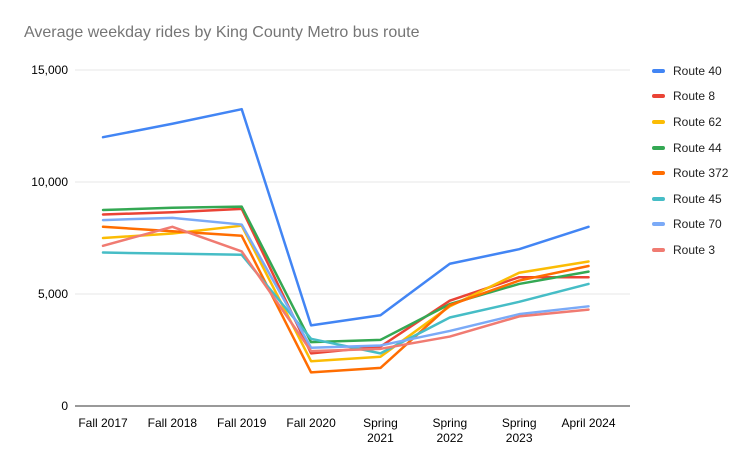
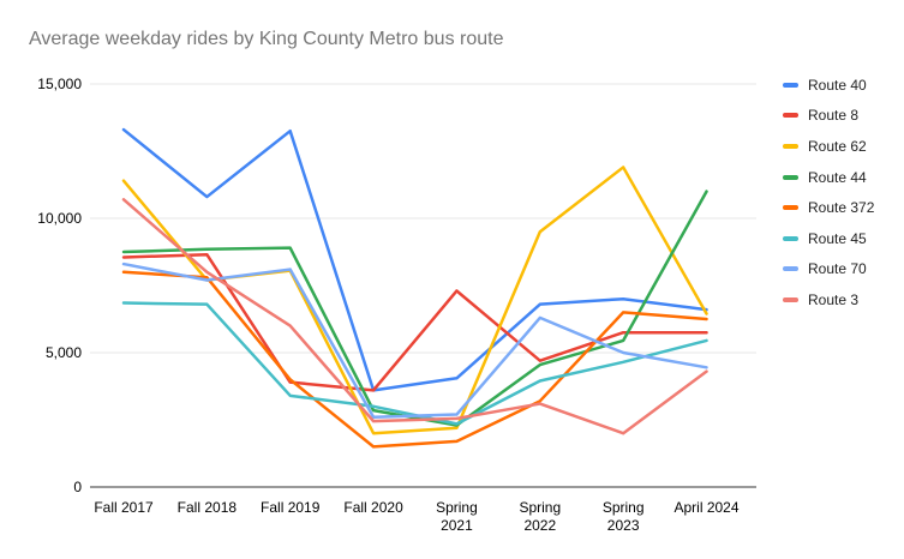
Route 40/Fall 2017: 12000 -> 13300
Route 62/Fall 2017: 7500 -> 11400
Route 3/Fall 2017: 7200 -> 10700
Route 40/Fall 2018: 12600 -> 10800
Route 70/Fall 2018: 8400 -> 7700
Route 8/Fall 2019: 8800 -> 3900
Route 372/Fall 2019: 7600 -> 4000
Route 45/Fall 2019: 6800 -> 3400
Route 3/Fall 2019: 6900 -> 6000
Route 8/Fall 2020: 2400 -> 3600
Route 8/Spring 2021: 2600 -> 7300
Route 44/Spring 2021: 3000 -> 2300
Route 40/Spring 2022: 6400 -> 6800
Route 62/Spring 2022: 4400 -> 9500
Route 372/Spring 2022: 4500 -> 3200
Route 70/Spring 2022: 3400 -> 6300
Route 62/Spring 2023: 6000 -> 11900
Route 372/Spring 2023: 5600 -> 6500
Route 70/Spring 2023: 4100 -> 5000
Route 3/Spring 2023: 4000 -> 2000
Route 40/April 2024: 8000 -> 6600
Route 44/April 2024: 6000 -> 11000
